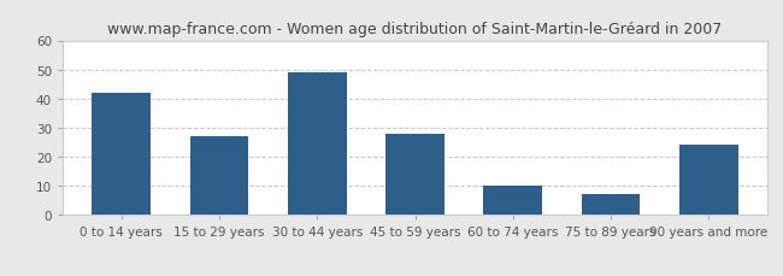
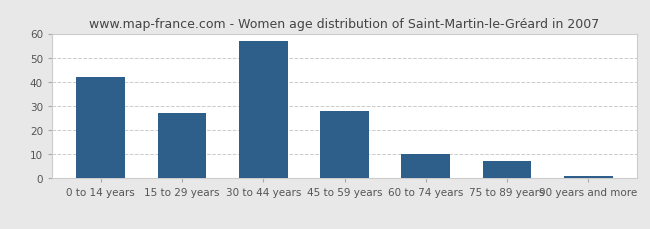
30 to 44 years: 49 -> 57
90 years and more: 24 -> 1
